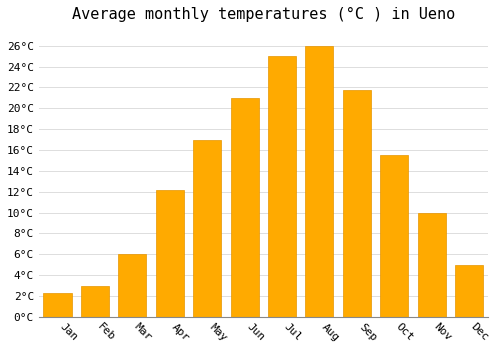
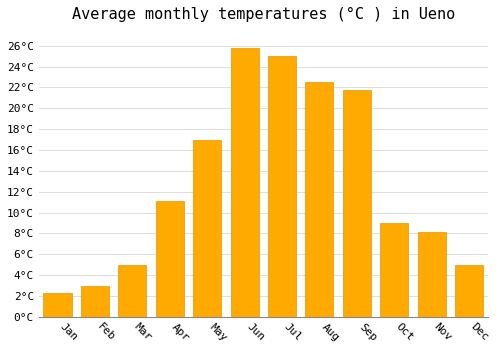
Mar: 6.0°C -> 5.0°C
Apr: 12.2°C -> 11.1°C
Jun: 21.0°C -> 25.8°C
Aug: 26.0°C -> 22.5°C
Oct: 15.5°C -> 9.0°C
Nov: 10.0°C -> 8.1°C
